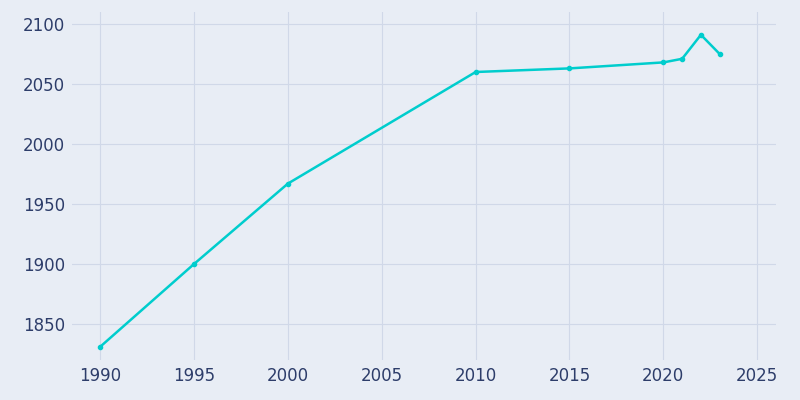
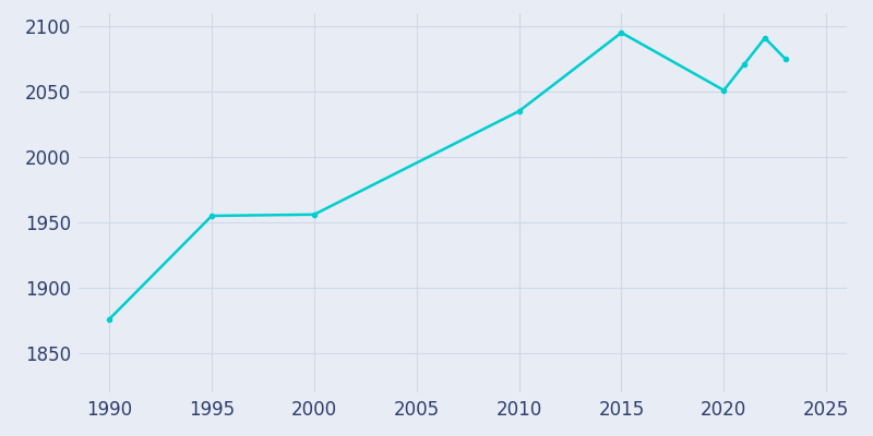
1990: 1831 -> 1876
1995: 1900 -> 1955
2000: 1967 -> 1956
2010: 2060 -> 2035
2015: 2063 -> 2095
2020: 2068 -> 2051
